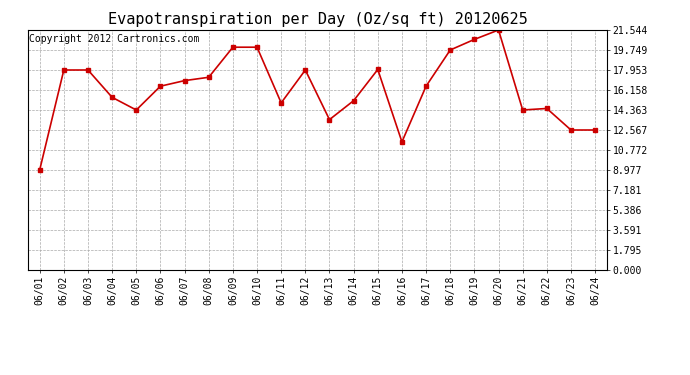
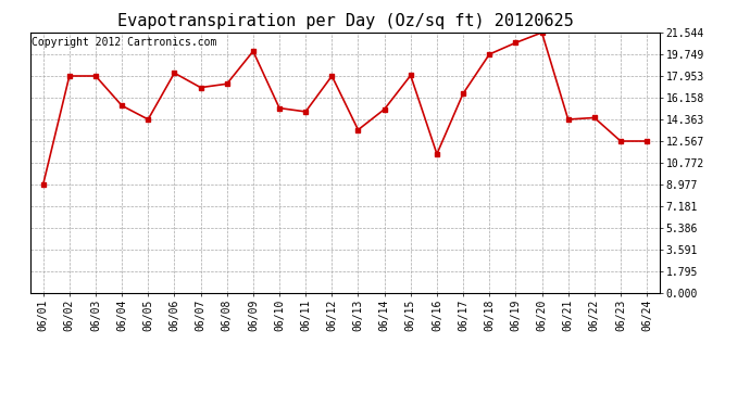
06/06: 16.5 -> 18.2
06/10: 20.0 -> 15.3
